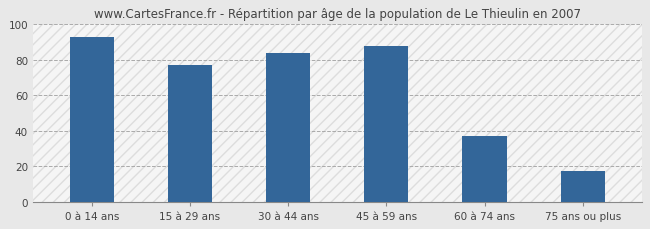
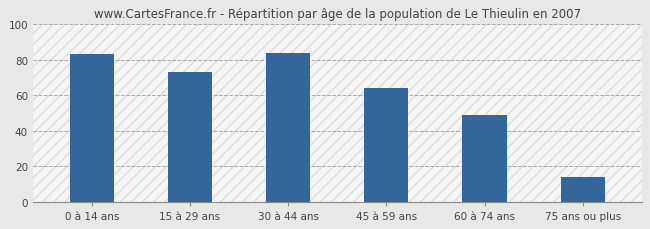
0 à 14 ans: 93 -> 83
15 à 29 ans: 77 -> 73
45 à 59 ans: 88 -> 64
60 à 74 ans: 37 -> 49
75 ans ou plus: 17 -> 14
